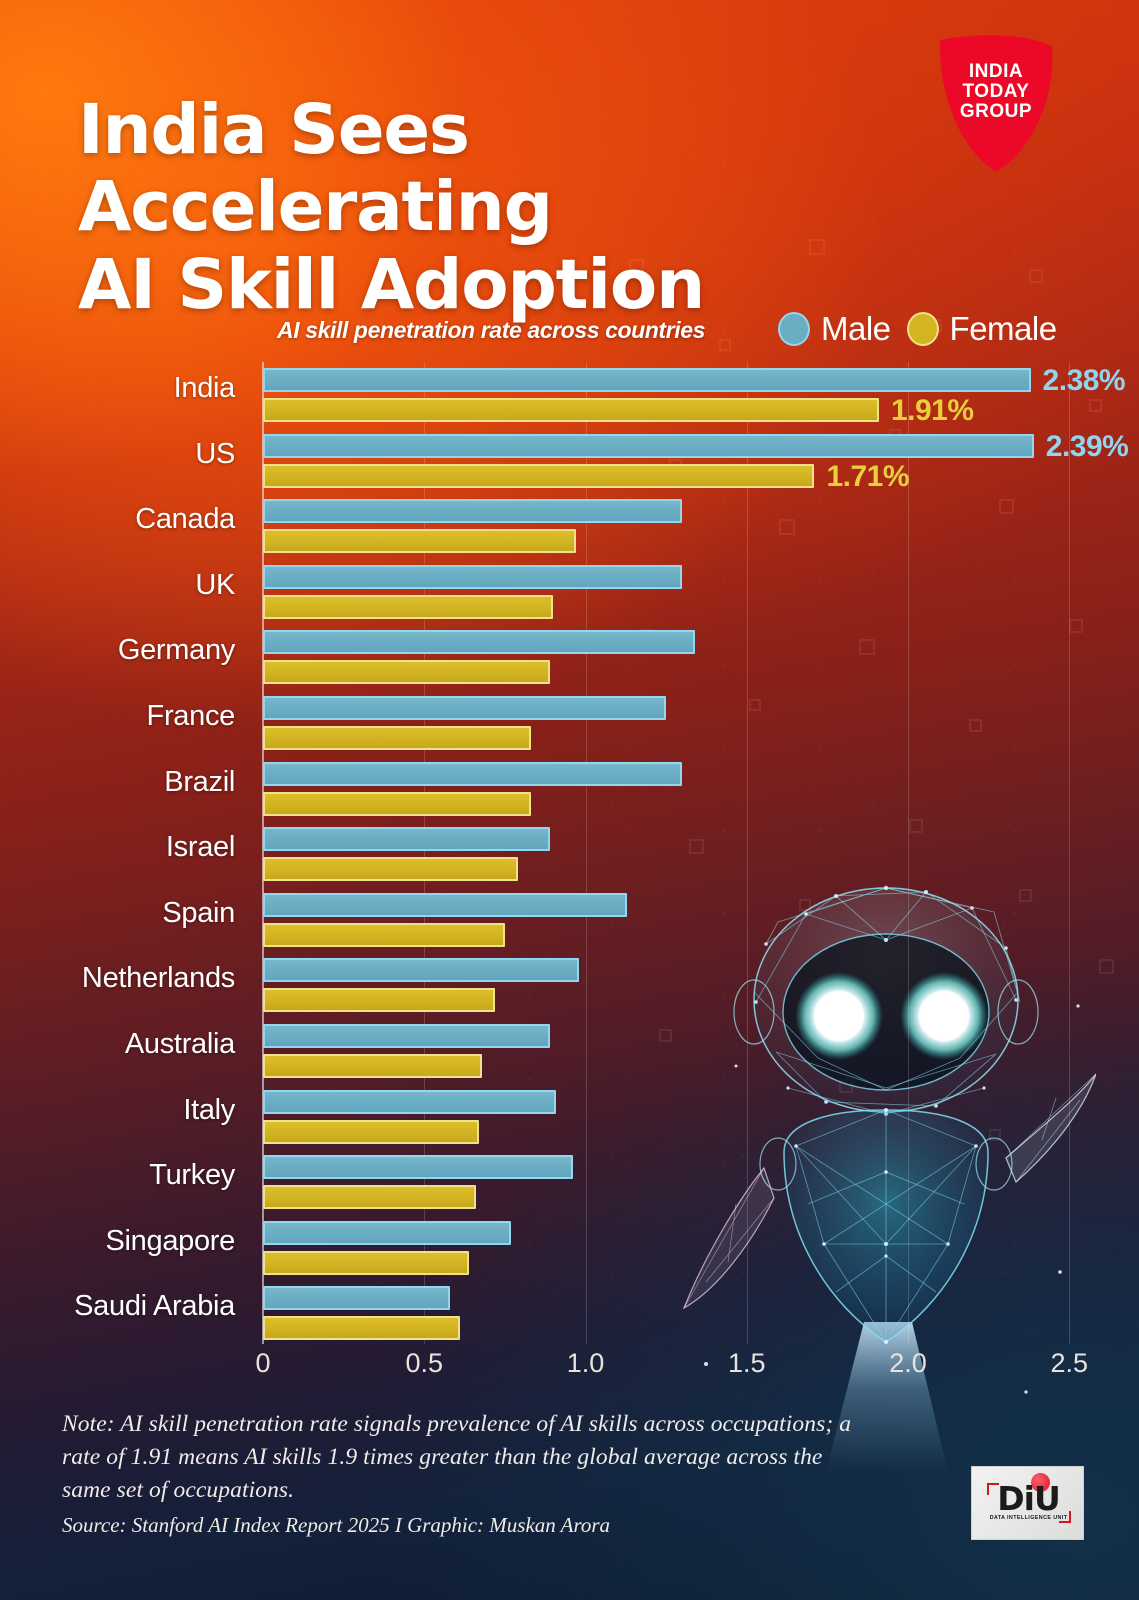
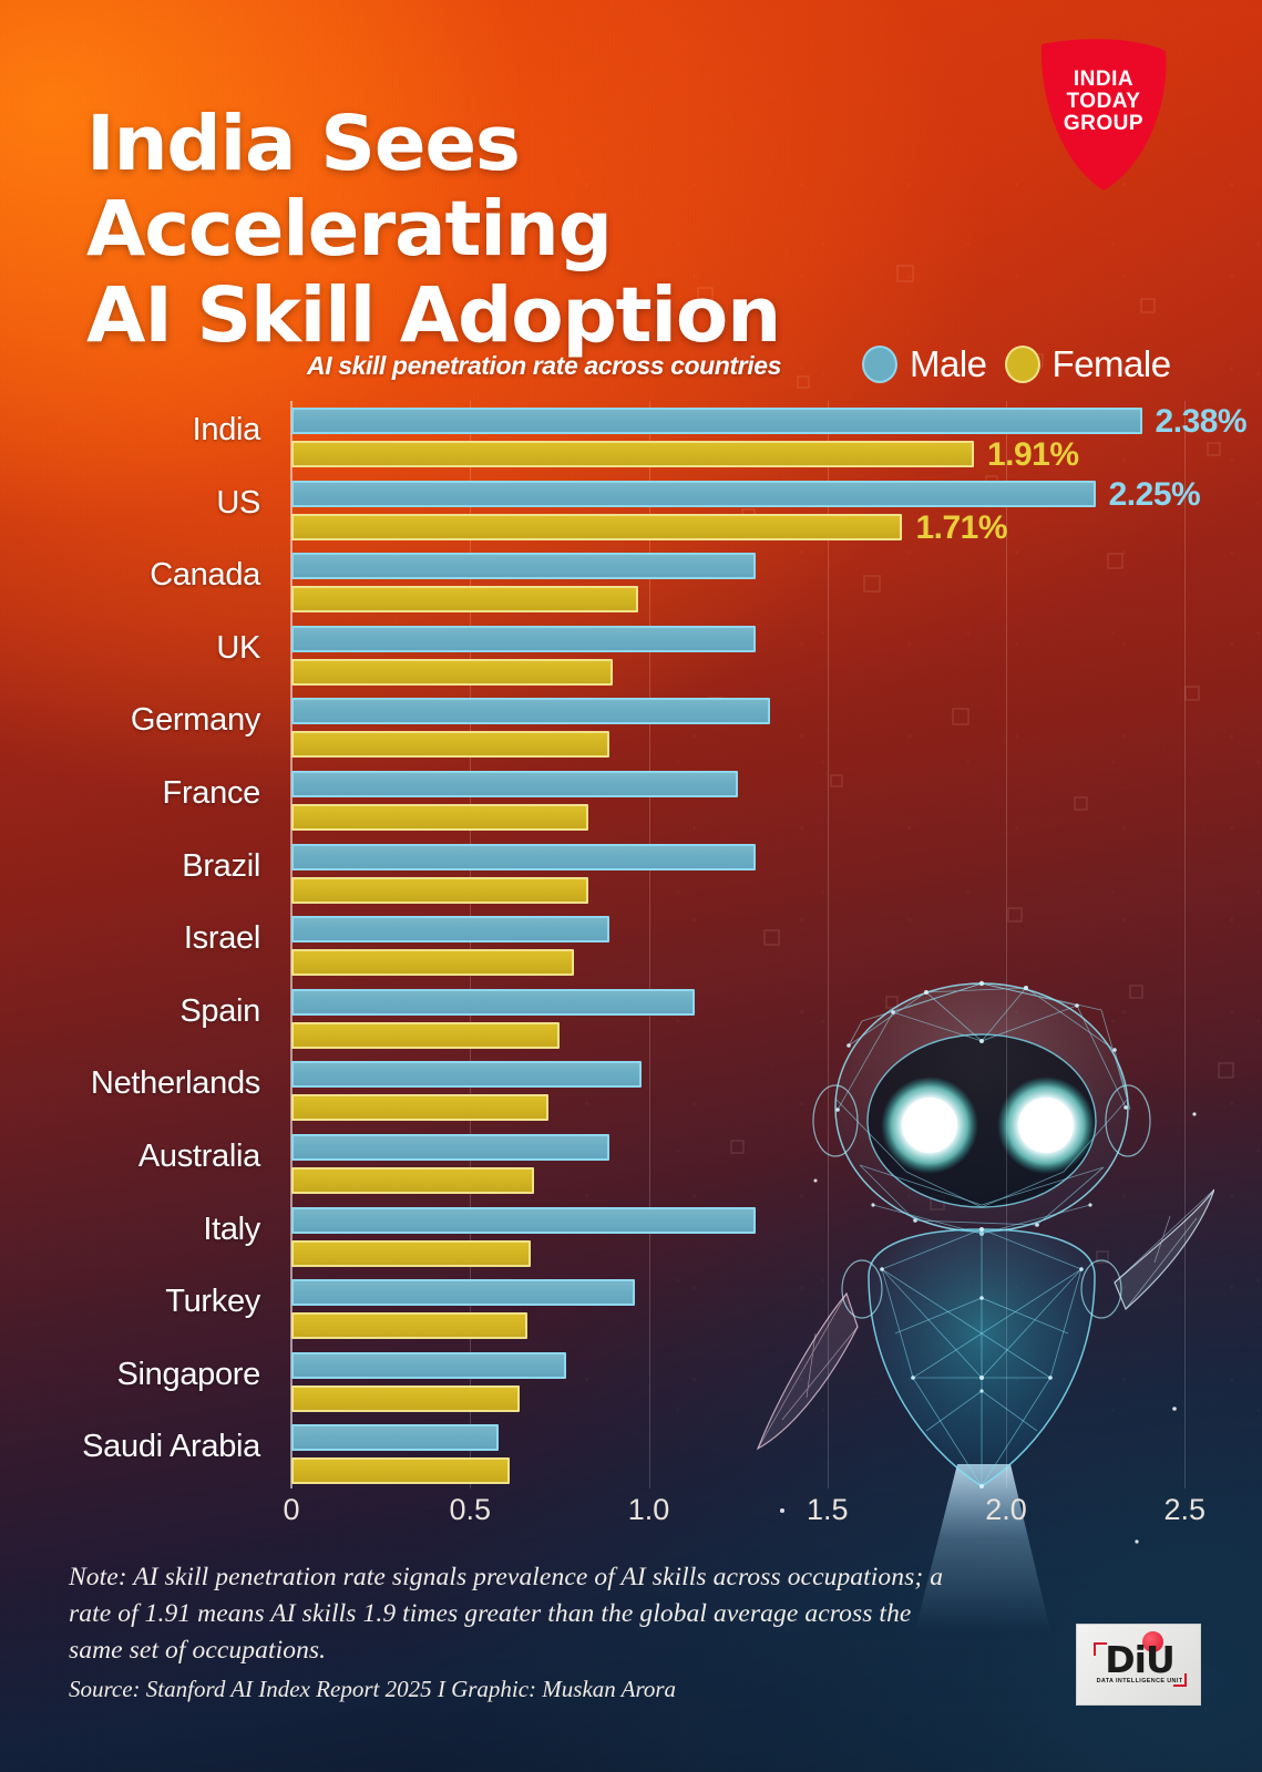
Male/US: 2.39% -> 2.25%
Male/Italy: 0.91 -> 1.30
